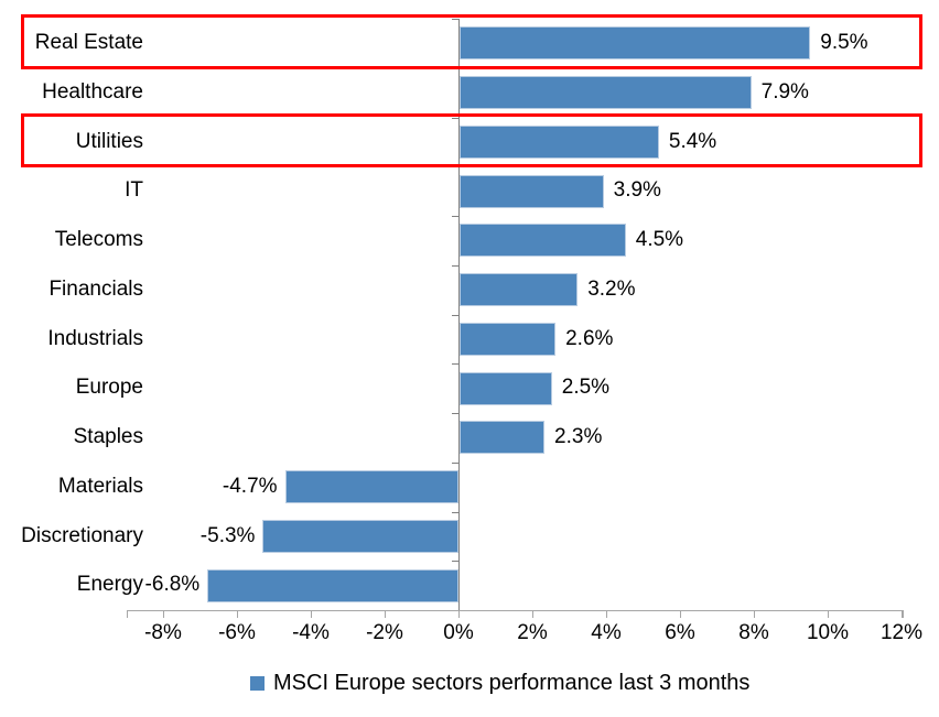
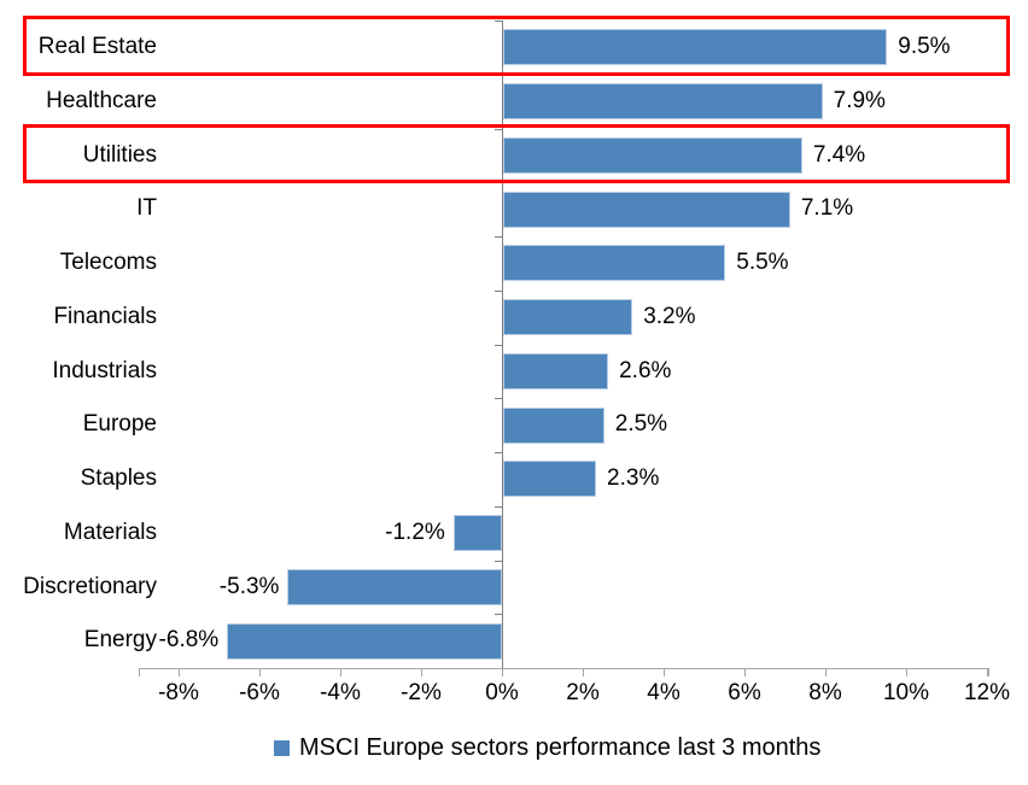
Utilities: 5.4% -> 7.4%
IT: 3.9% -> 7.1%
Telecoms: 4.5% -> 5.5%
Materials: -4.7% -> -1.2%
